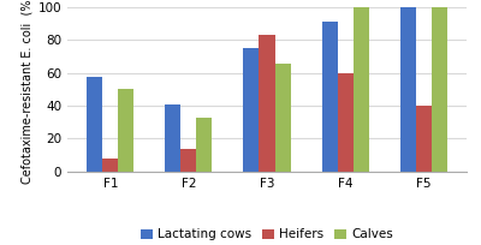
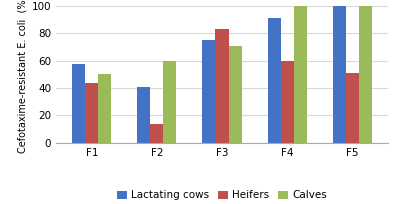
Heifers/F1: 8 -> 44
Calves/F2: 33 -> 60
Calves/F3: 66 -> 71
Heifers/F5: 40 -> 51
